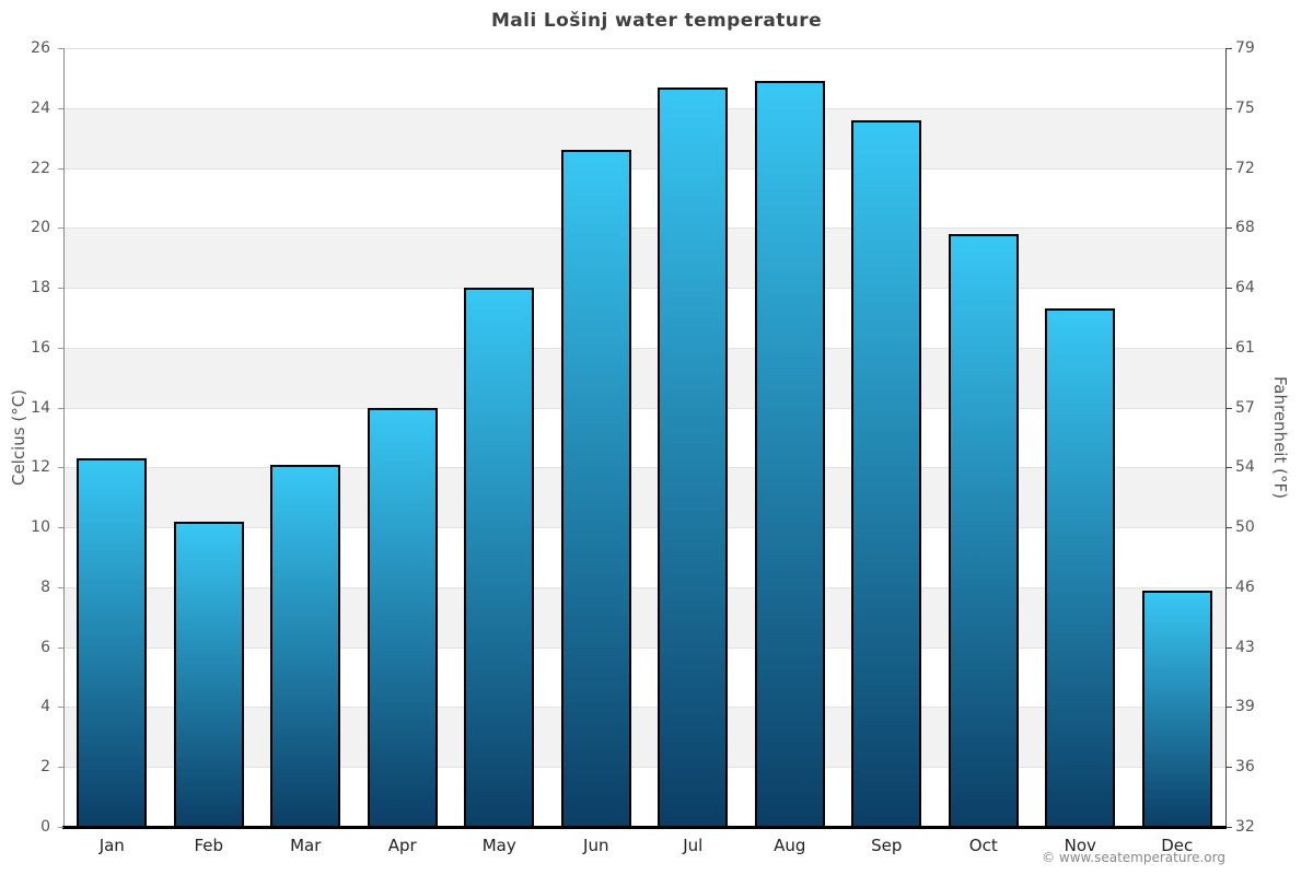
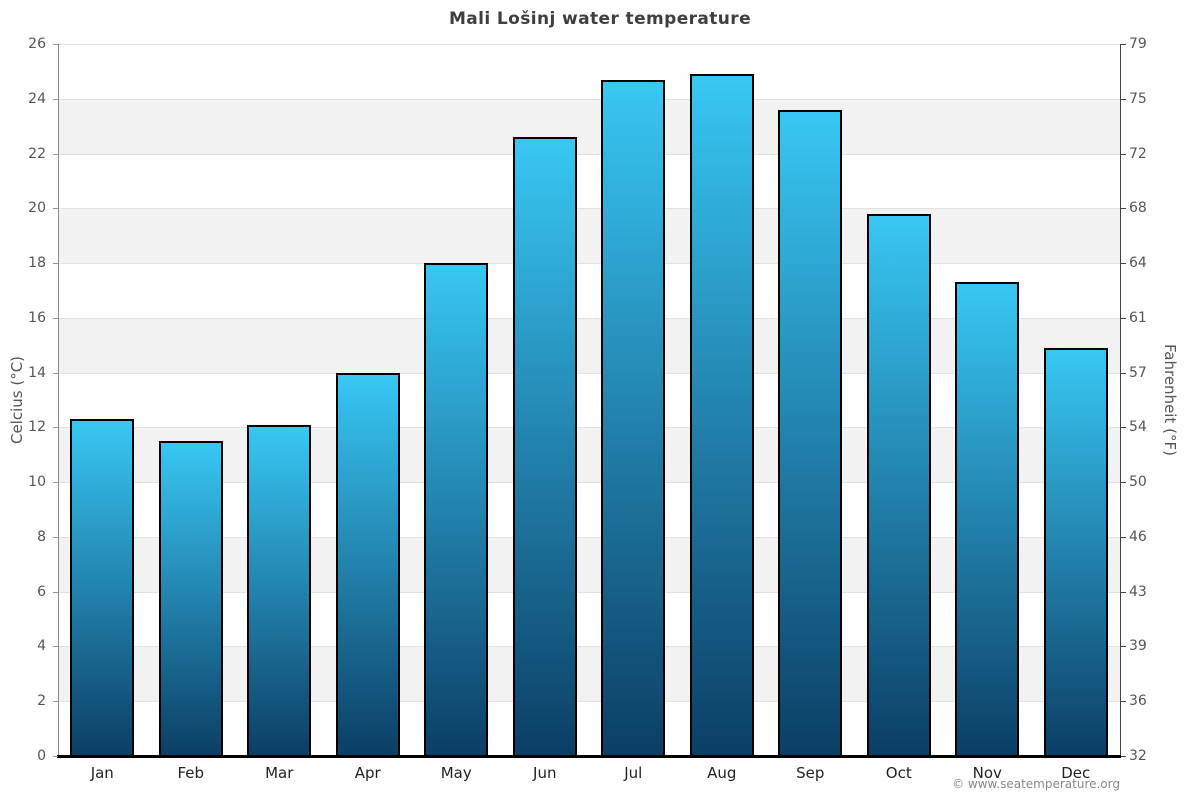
Feb: 10.2 -> 11.5
Dec: 7.9 -> 14.9
